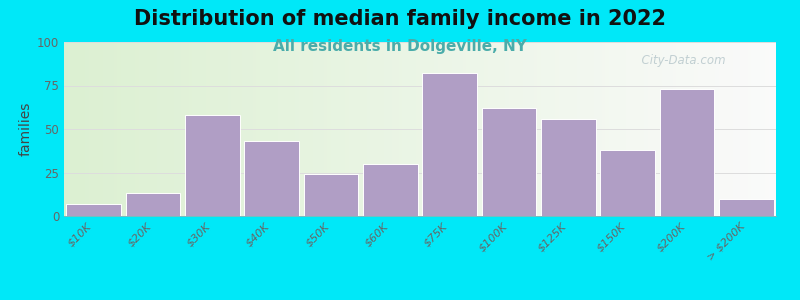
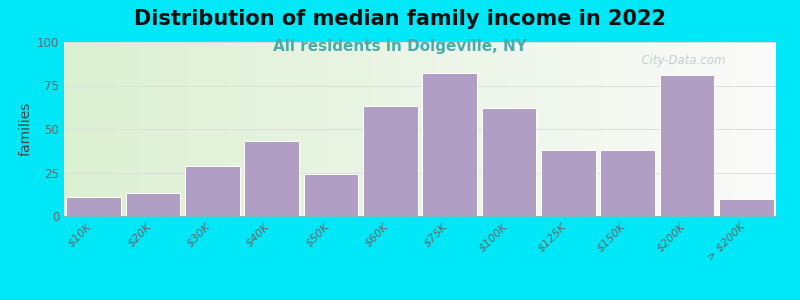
$10K: 7 -> 11
$30K: 58 -> 29
$60K: 30 -> 63
$125K: 56 -> 38
$200K: 73 -> 81
